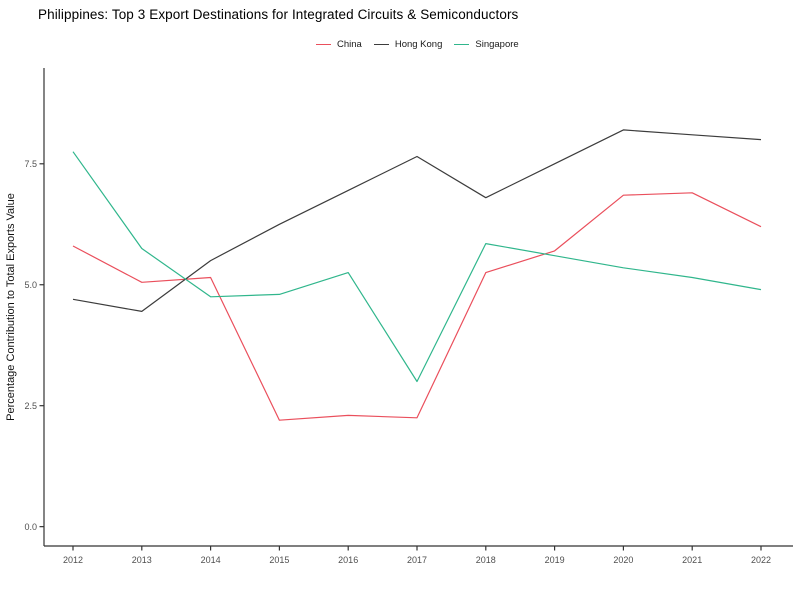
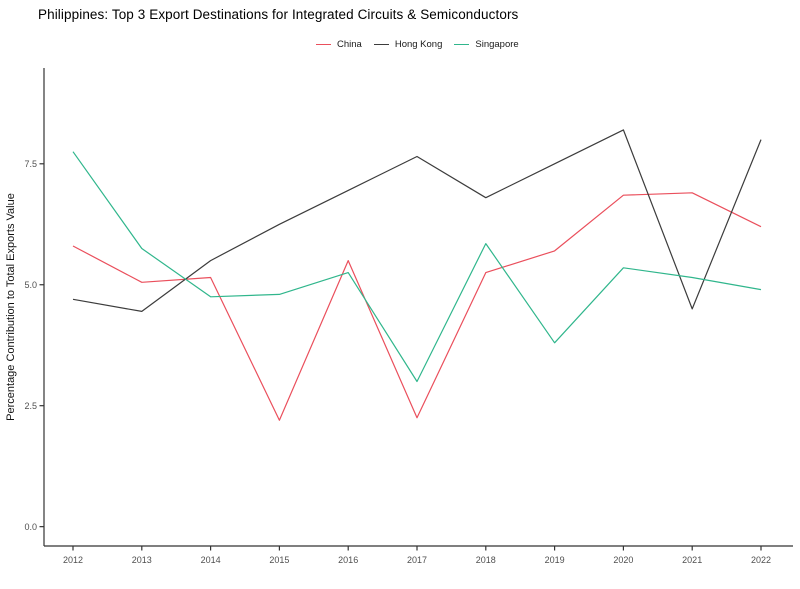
China/2016: 2.3 -> 5.5
Singapore/2019: 5.6 -> 3.8
Hong Kong/2021: 8.1 -> 4.5
